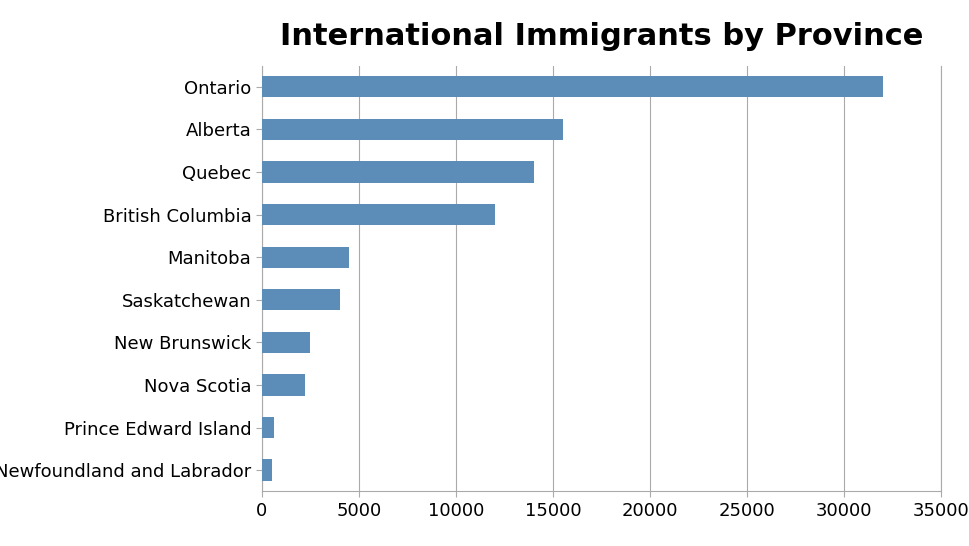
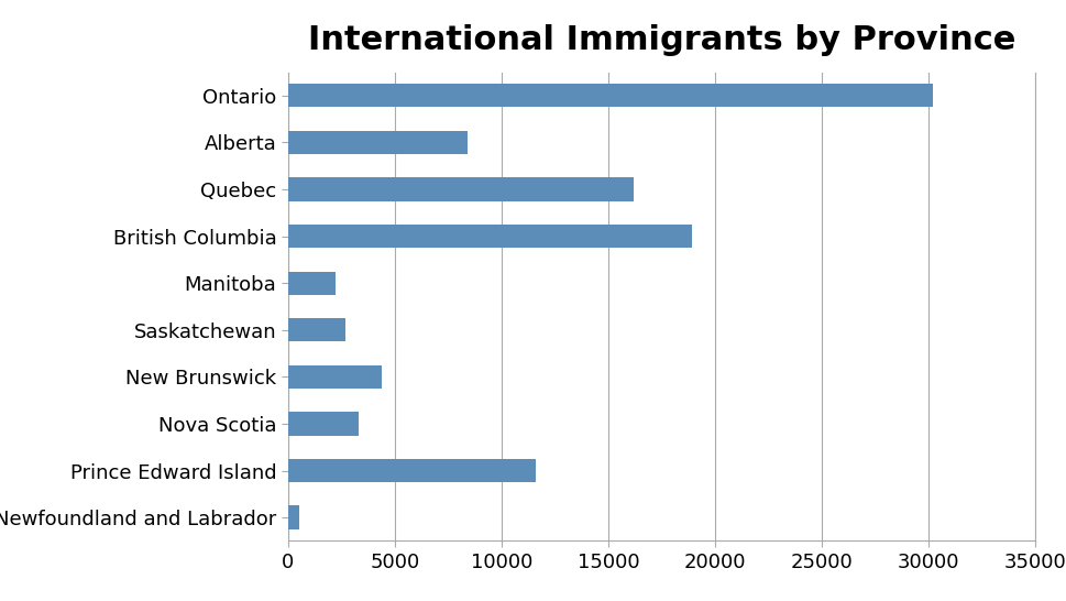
Ontario: 32000 -> 30200
Alberta: 15500 -> 8400
Quebec: 14000 -> 16200
British Columbia: 12000 -> 18900
Manitoba: 4500 -> 2200
Saskatchewan: 4000 -> 2700
New Brunswick: 2500 -> 4400
Nova Scotia: 2200 -> 3300
Prince Edward Island: 600 -> 11600
